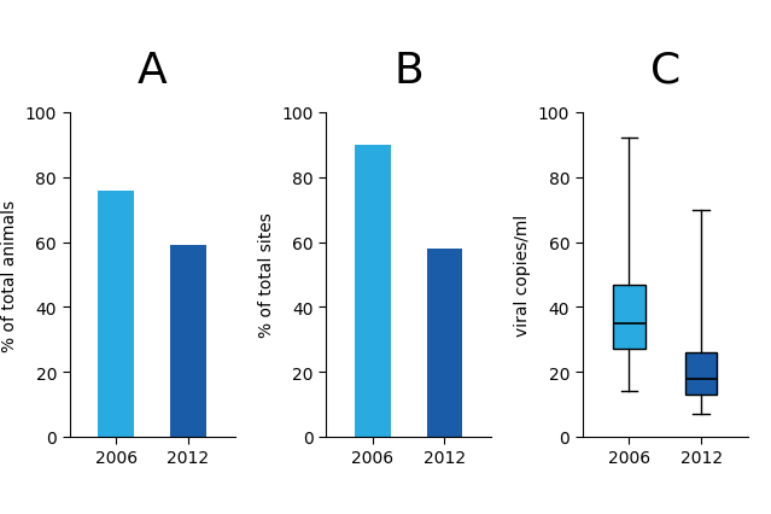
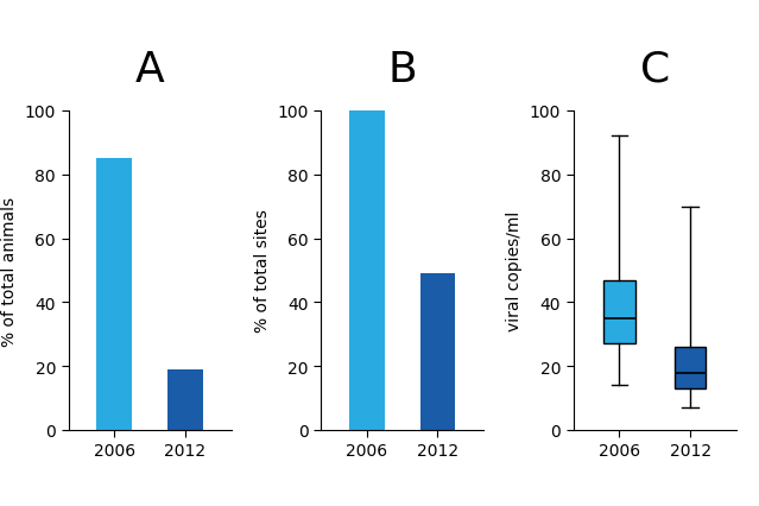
A/2006: 76 -> 85
A/2012: 59 -> 19
B/2006: 90 -> 100
B/2012: 58 -> 49
